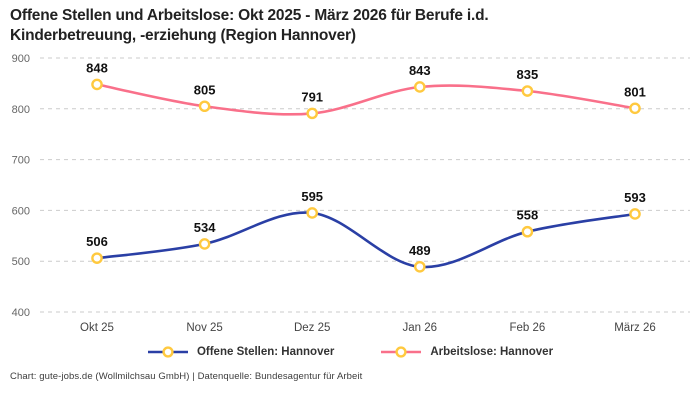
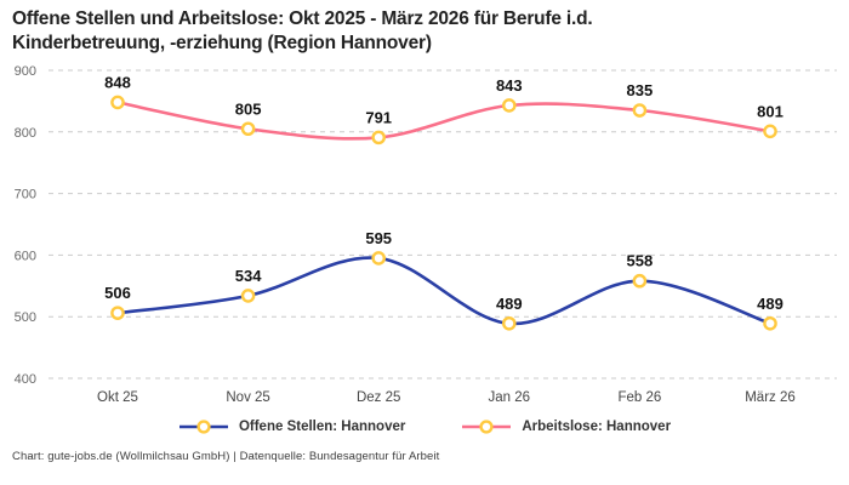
Offene Stellen: Hannover/März 26: 593 -> 489
